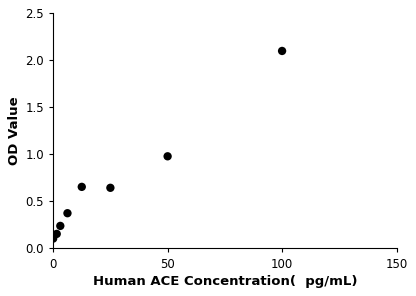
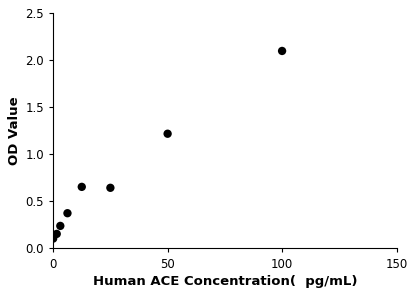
50: 0.98 -> 1.22
